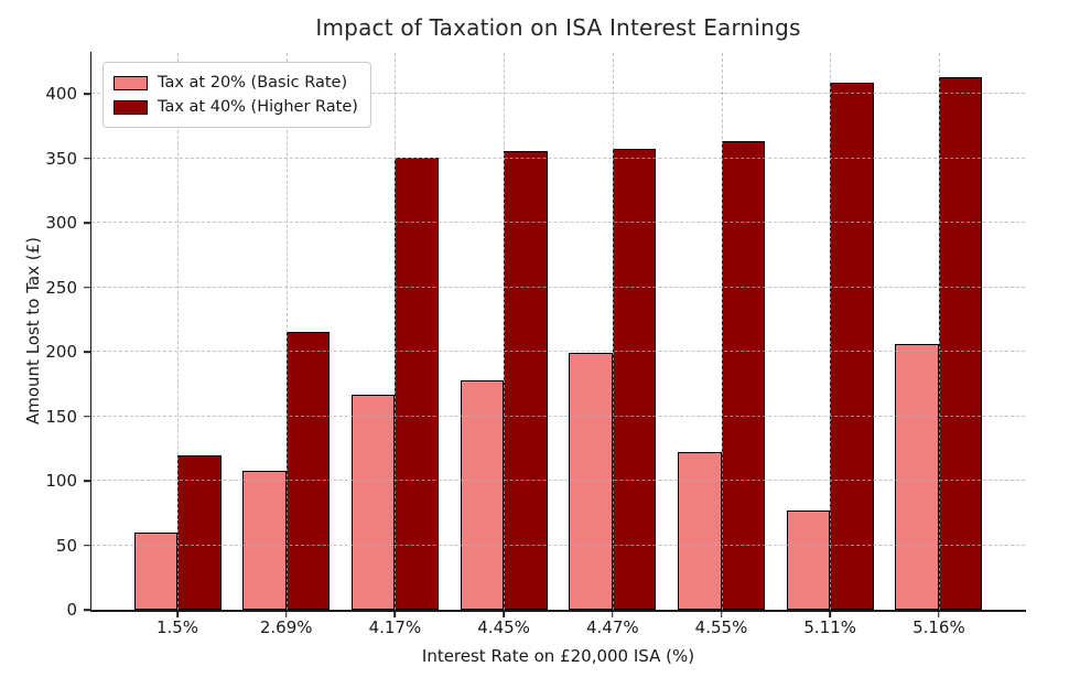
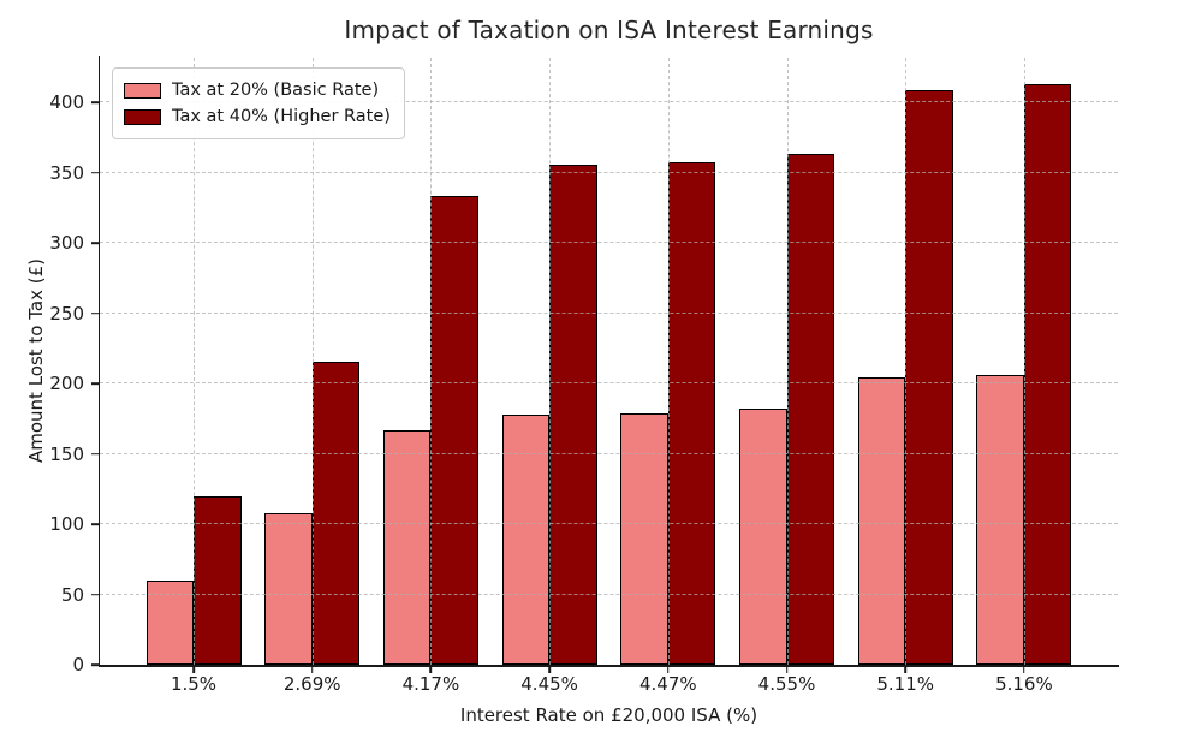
Tax at 40% (Higher Rate)/4.17%: 351 -> 334
Tax at 20% (Basic Rate)/4.47%: 199 -> 179
Tax at 20% (Basic Rate)/4.55%: 122 -> 182
Tax at 20% (Basic Rate)/5.11%: 77 -> 204
